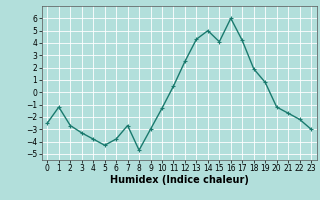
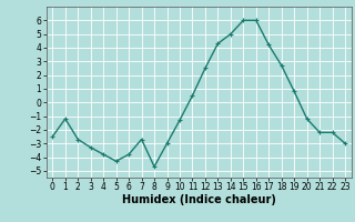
15: 4.1 -> 6.0
18: 1.9 -> 2.7
21: -1.7 -> -2.2
